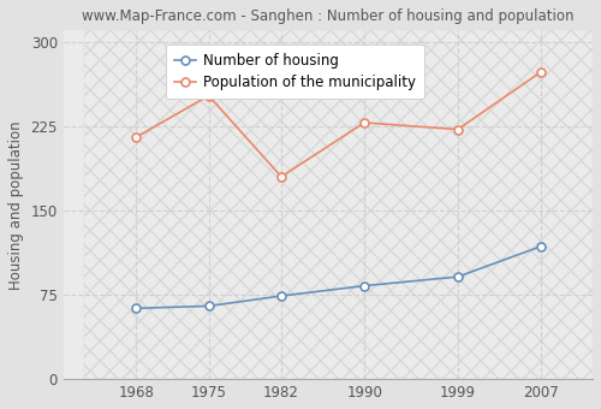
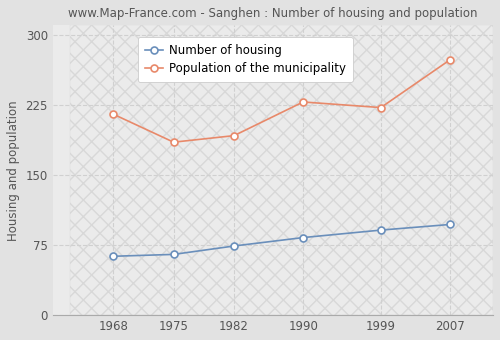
Population of the municipality/1975: 252 -> 185
Population of the municipality/1982: 180 -> 192
Number of housing/2007: 118 -> 97
